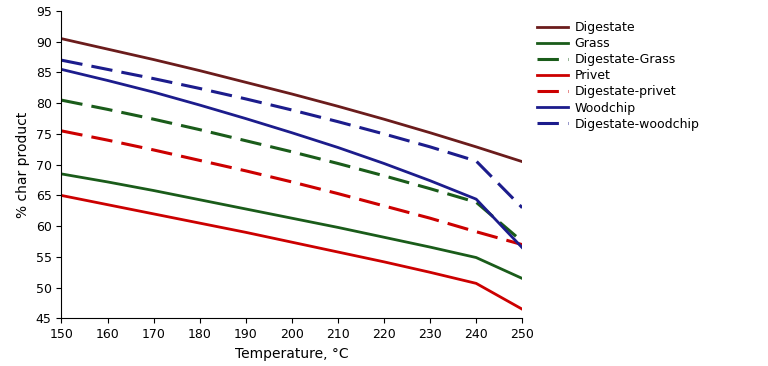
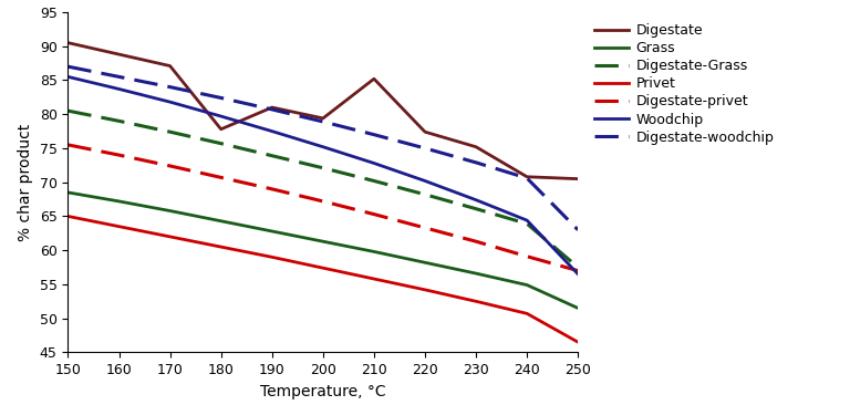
Digestate/180: 85.3 -> 77.8
Digestate/190: 83.4 -> 81.0
Digestate/200: 81.5 -> 79.4
Digestate/210: 79.5 -> 85.2
Digestate/240: 72.9 -> 70.8
